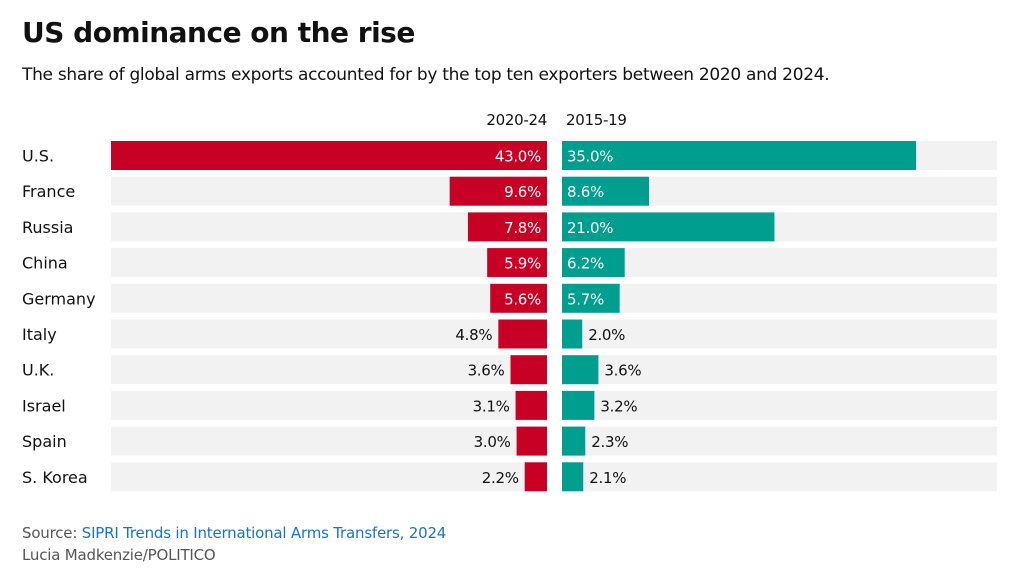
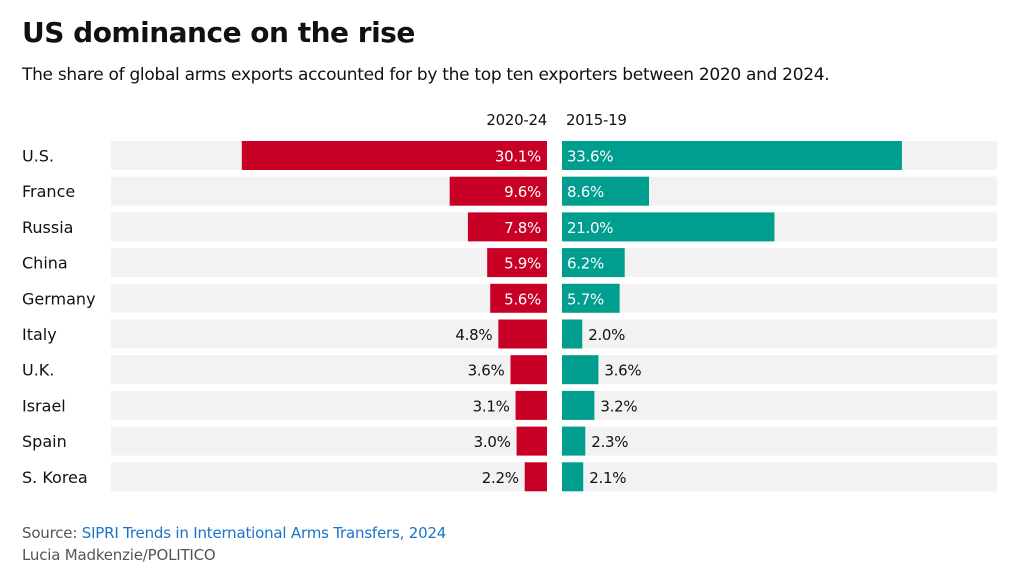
2020-24/U.S.: 43.0% -> 30.1%
2015-19/U.S.: 35.0% -> 33.6%
